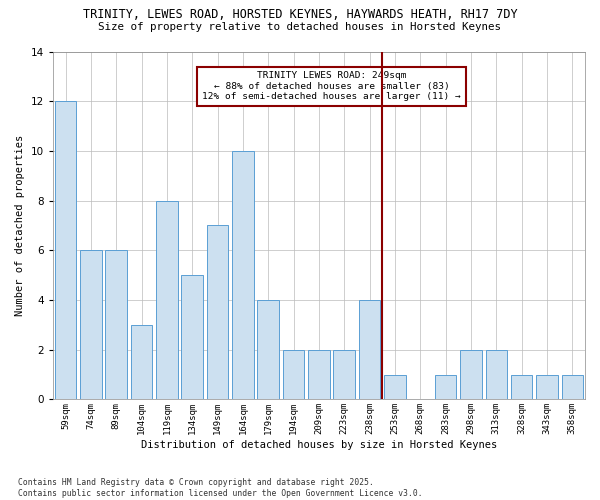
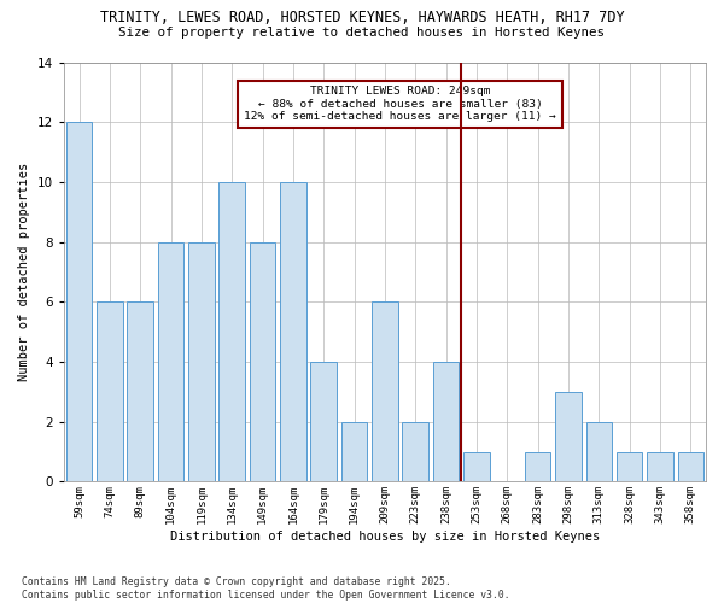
104sqm: 3 -> 8
134sqm: 5 -> 10
149sqm: 7 -> 8
209sqm: 2 -> 6
298sqm: 2 -> 3
